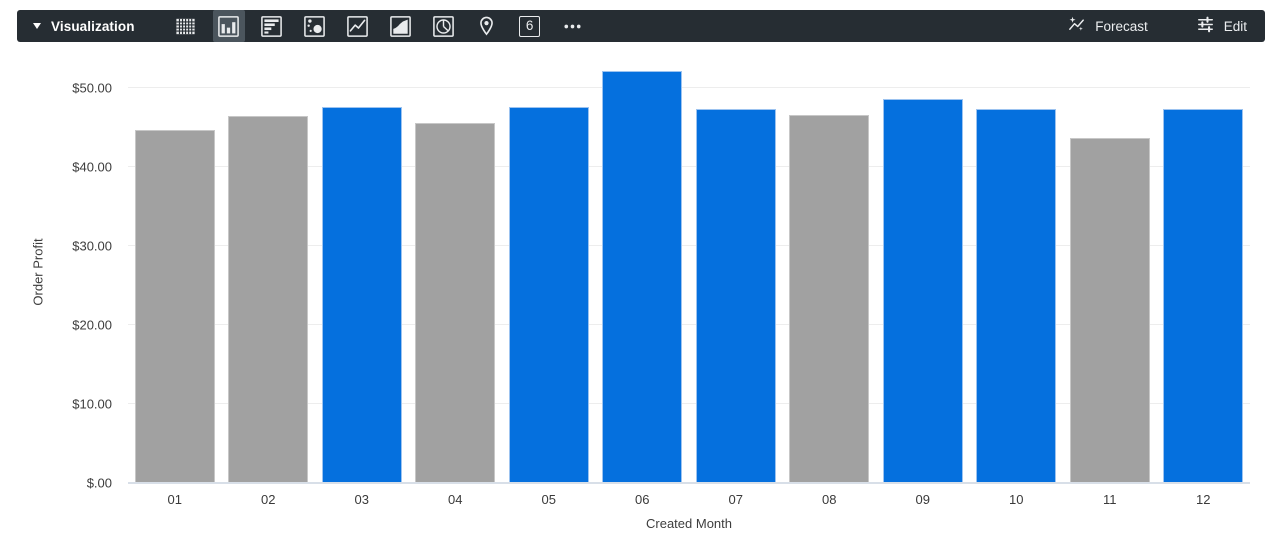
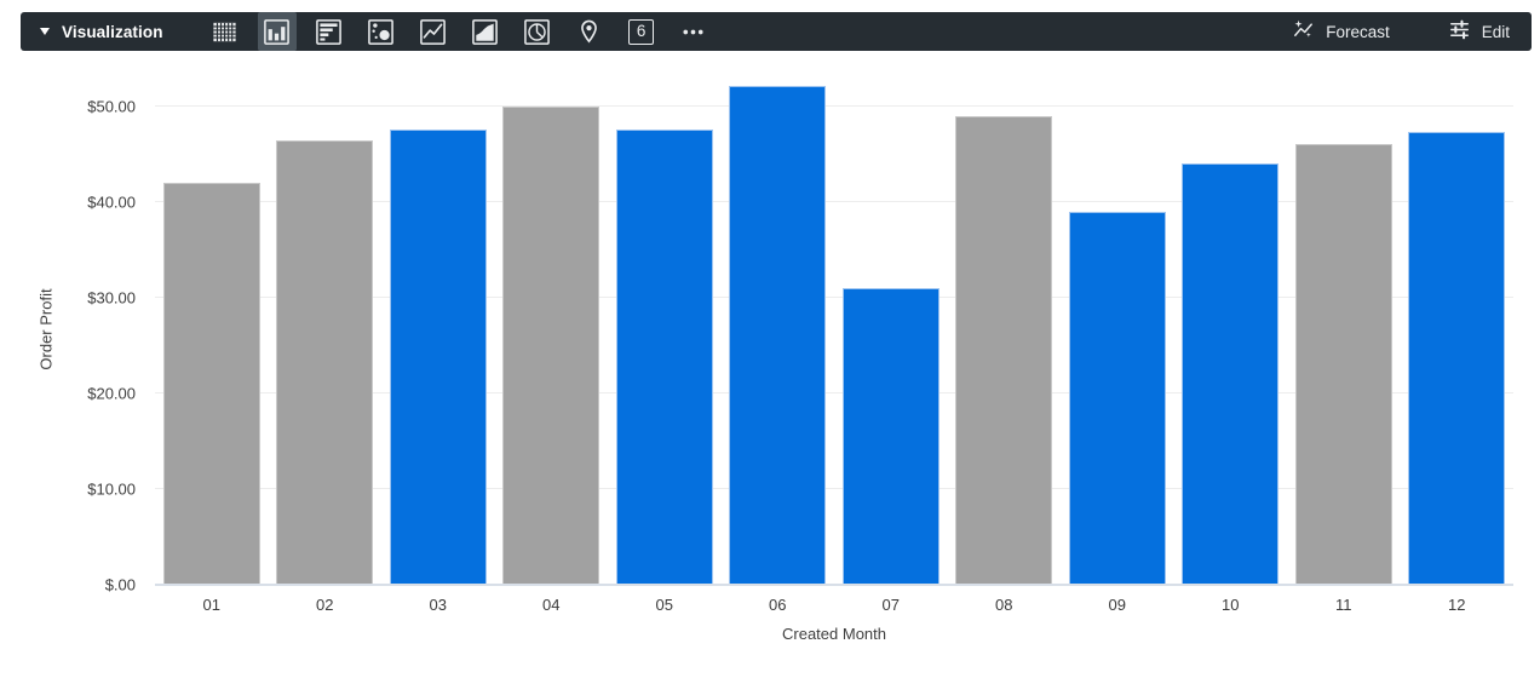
01: $45 -> $42
04: $46 -> $50
07: $47 -> $31
08: $47 -> $49
09: $49 -> $39
10: $47 -> $44
11: $44 -> $46
